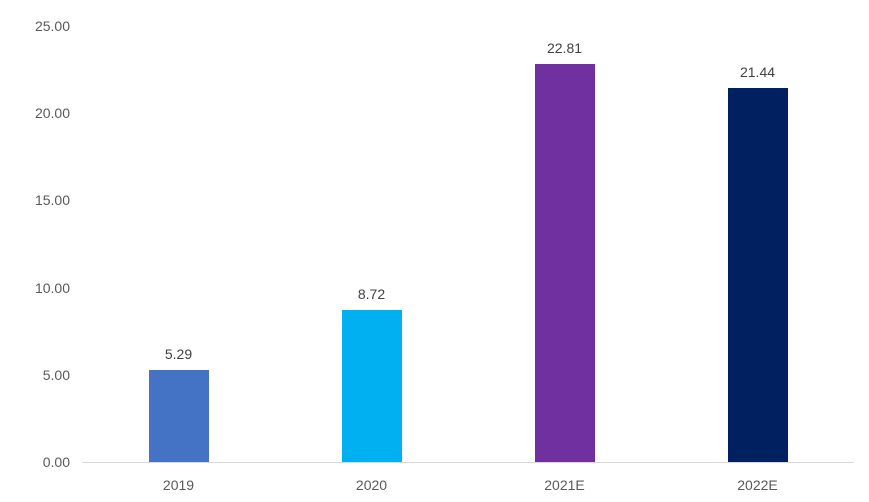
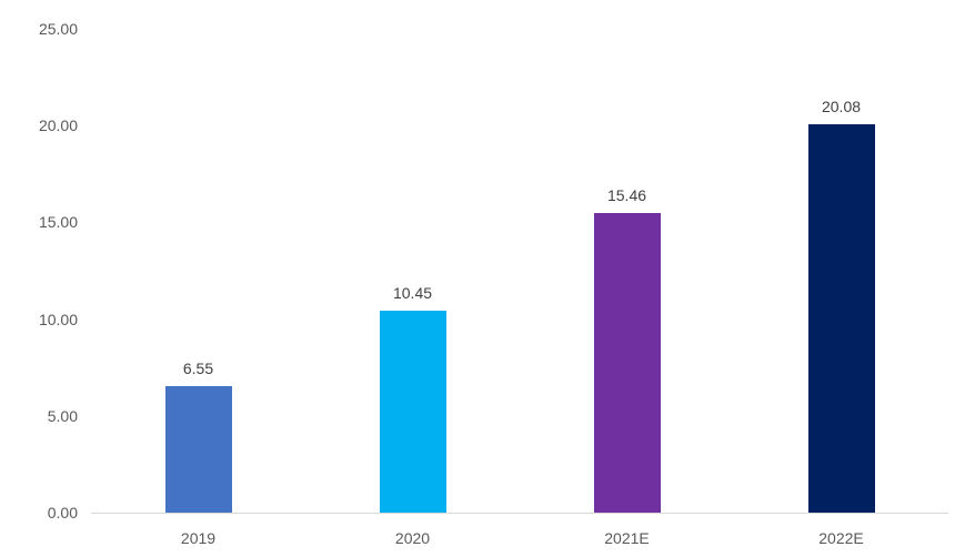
2019: 5.29 -> 6.55
2020: 8.72 -> 10.45
2021E: 22.81 -> 15.46
2022E: 21.44 -> 20.08
